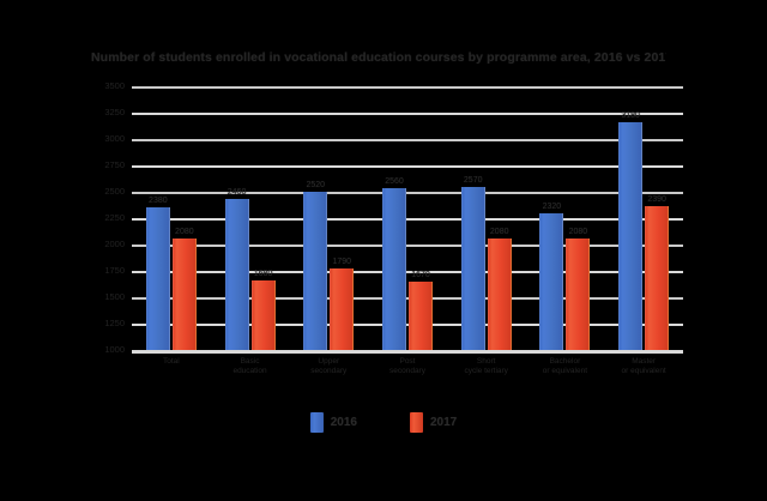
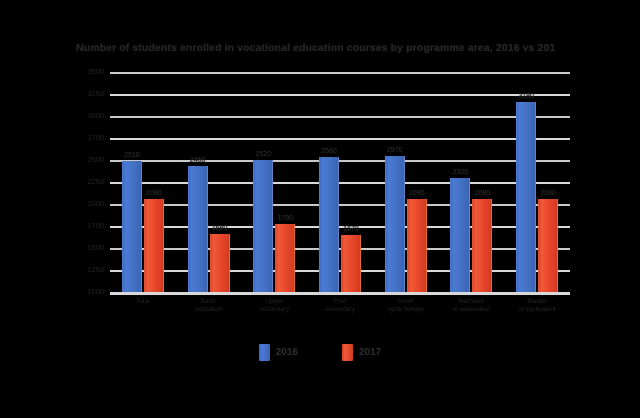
2016/Total: 2380 -> 2510
2017/Master or equivalent: 2390 -> 2080
